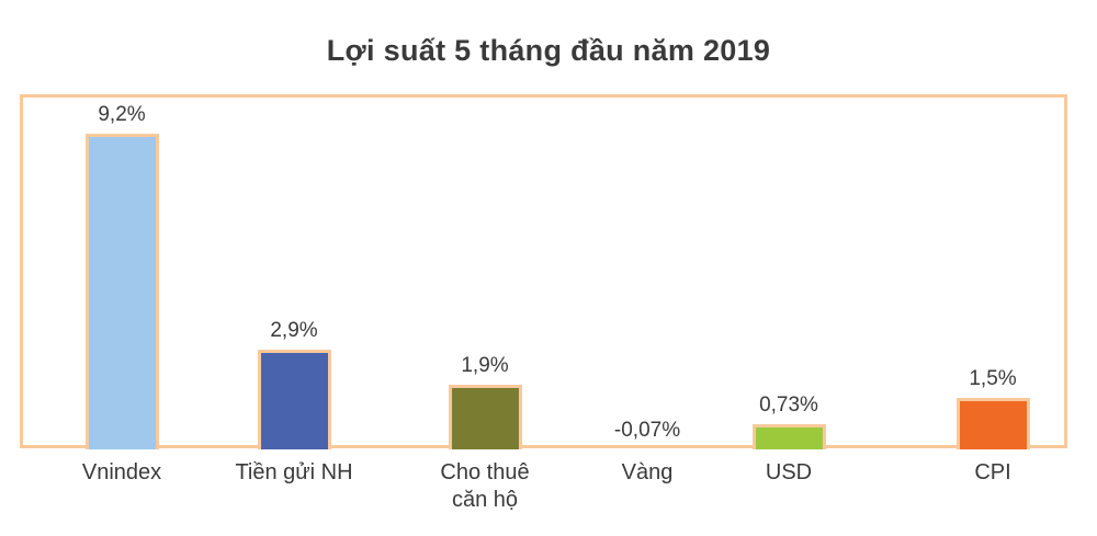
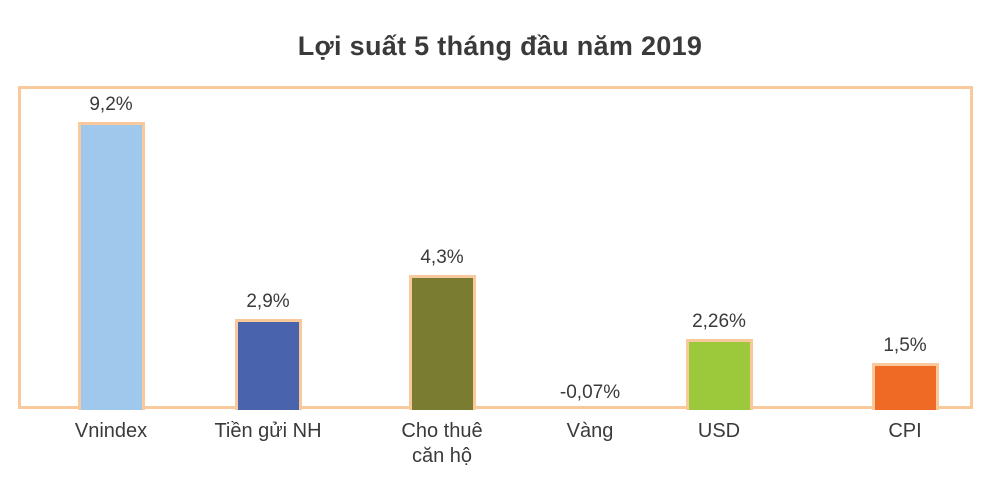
Cho thuê căn hộ: 1,9% -> 4,3%
USD: 0,73% -> 2,26%
